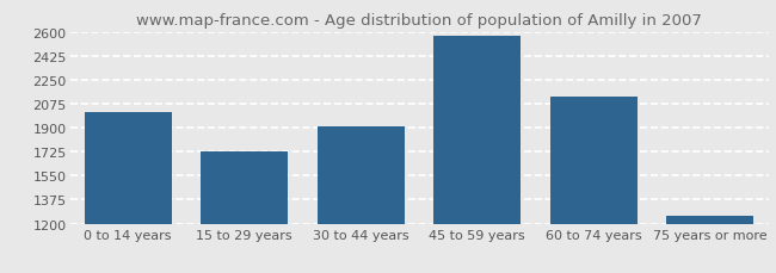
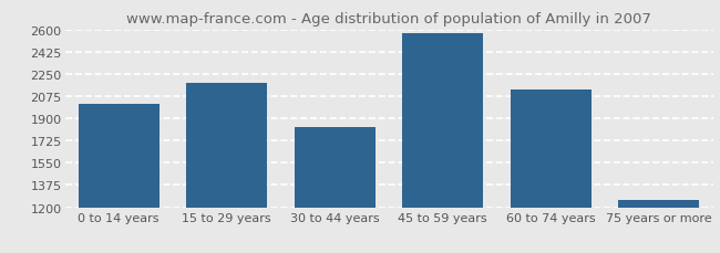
15 to 29 years: 1720 -> 2180
30 to 44 years: 1910 -> 1830
